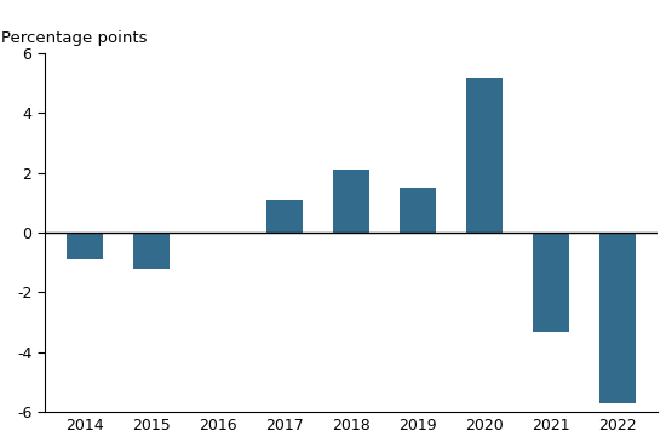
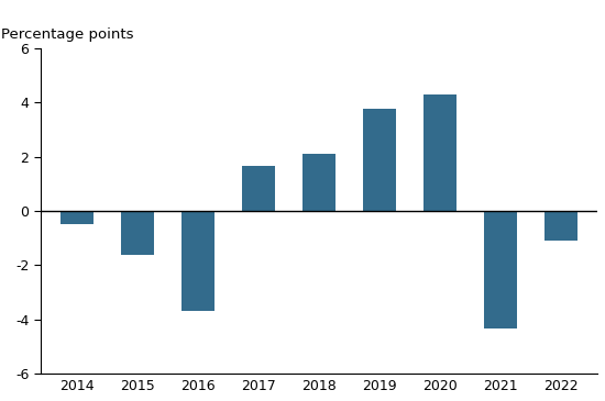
2014: -0.90 -> -0.50
2015: -1.20 -> -1.60
2016: -0.05 -> -3.70
2017: 1.10 -> 1.65
2019: 1.50 -> 3.75
2020: 5.20 -> 4.30
2021: -3.30 -> -4.35
2022: -5.70 -> -1.10
